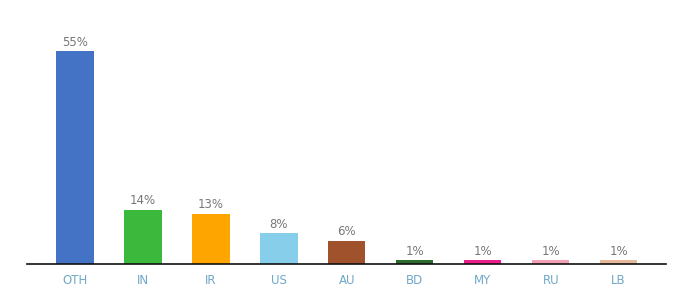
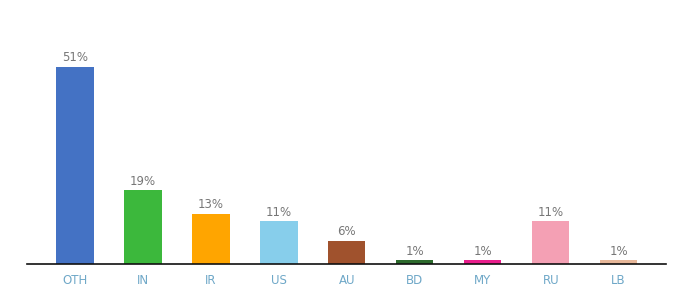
OTH: 55% -> 51%
IN: 14% -> 19%
US: 8% -> 11%
RU: 1% -> 11%
